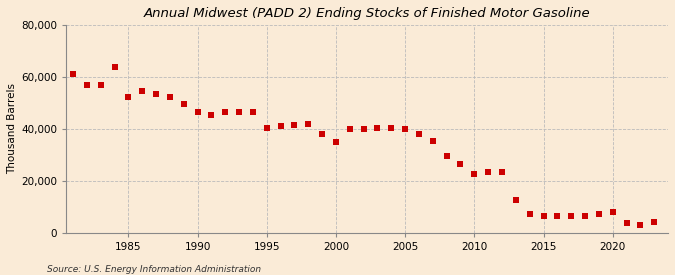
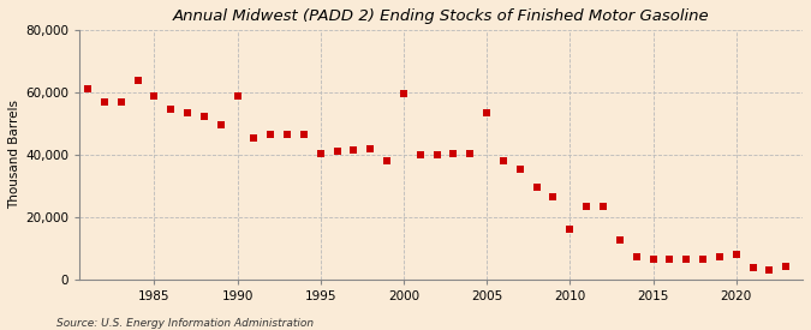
1985: 52,500 -> 59,000
1990: 46,500 -> 59,000
2000: 35,000 -> 59,500
2005: 40,000 -> 53,500
2010: 22,500 -> 16,000
